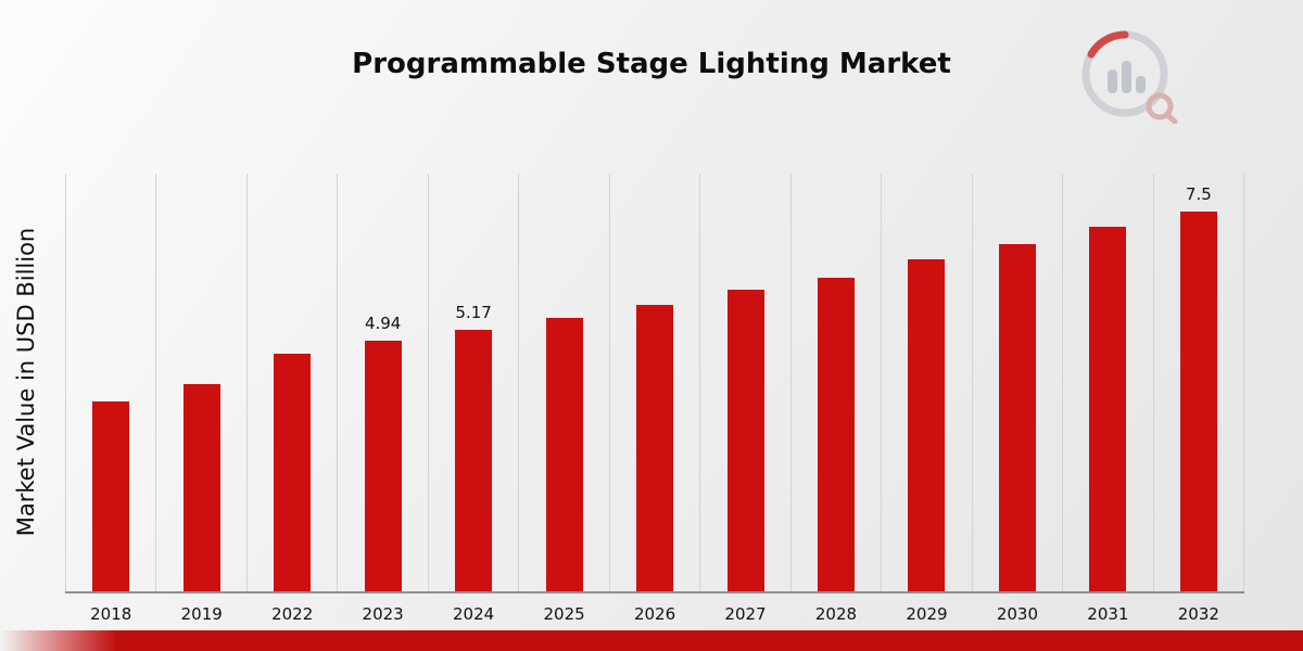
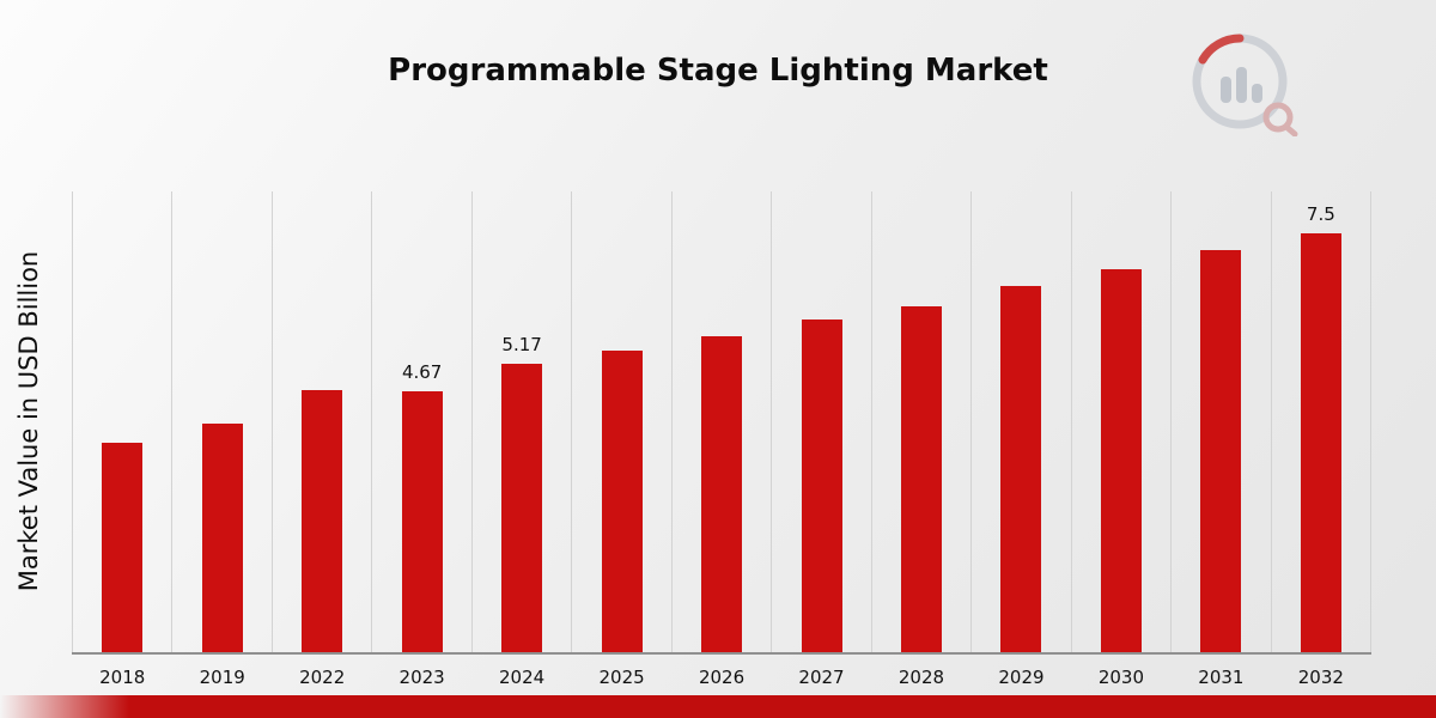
2023: 4.94 -> 4.67
